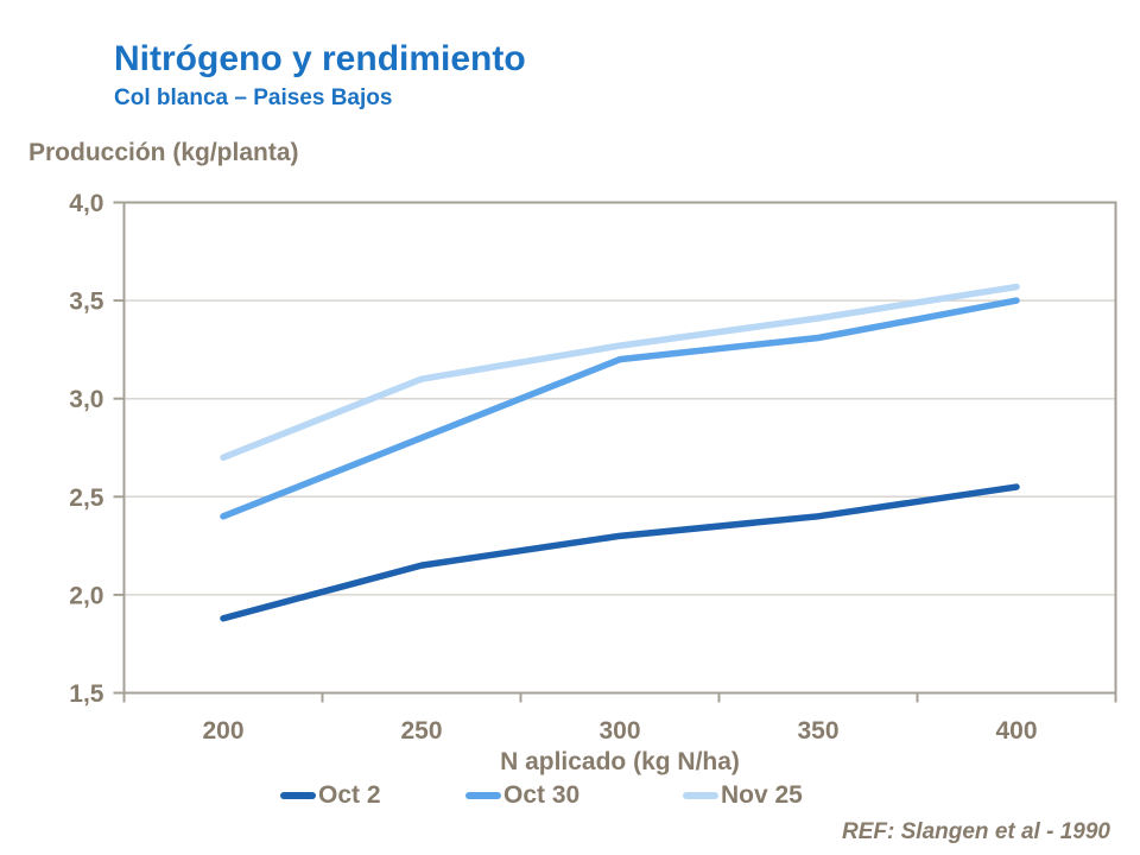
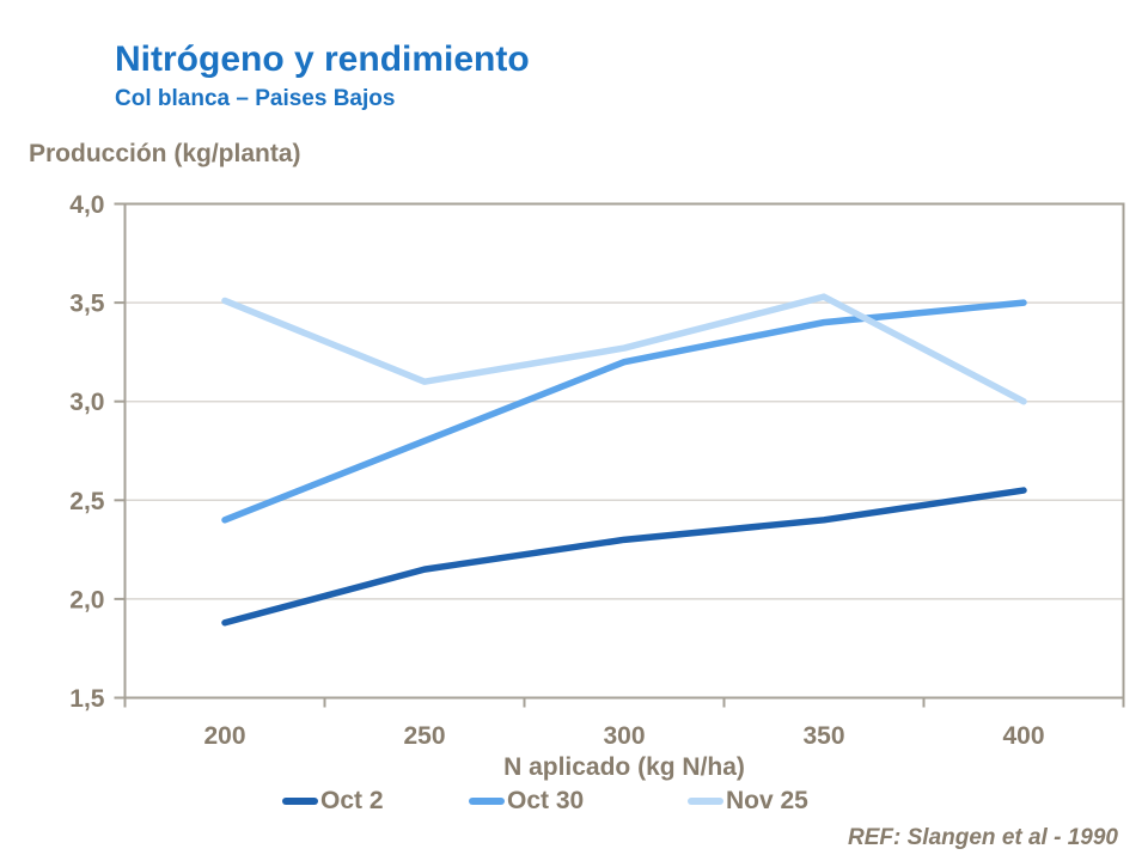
Nov 25/200: 2,70 -> 3,51
Oct 30/350: 3,31 -> 3,40
Nov 25/350: 3,41 -> 3,53
Nov 25/400: 3,57 -> 3,00
